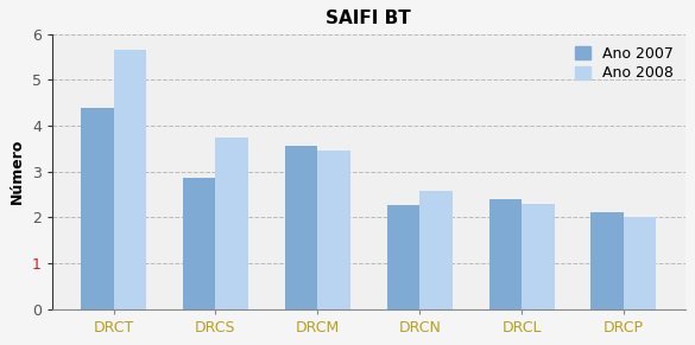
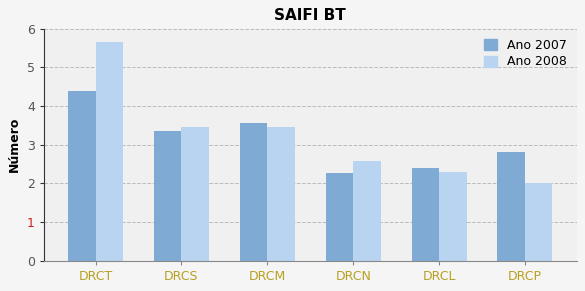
Ano 2007/DRCS: 2.85 -> 3.35
Ano 2008/DRCS: 3.75 -> 3.45
Ano 2007/DRCP: 2.10 -> 2.80
